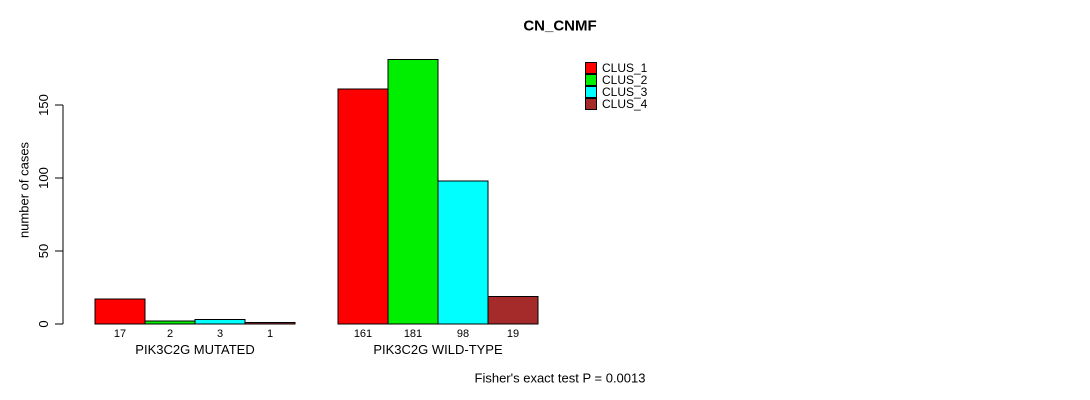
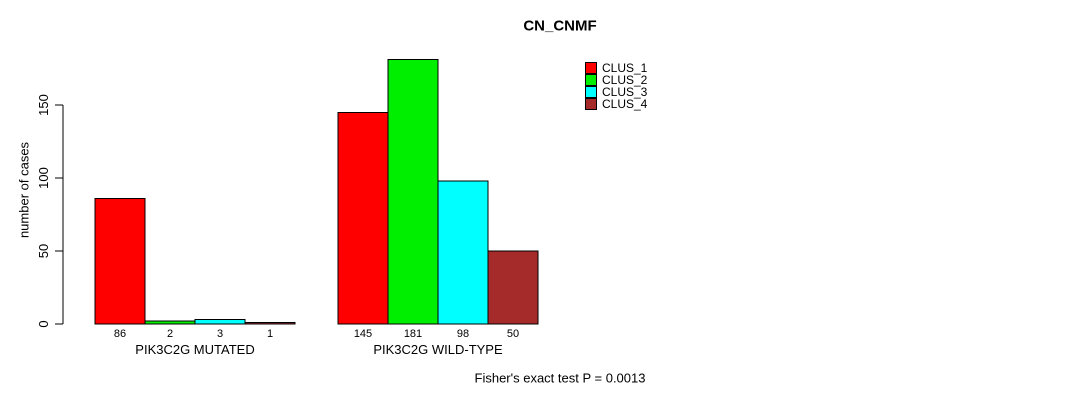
CLUS_1/PIK3C2G MUTATED: 17 -> 86
CLUS_1/PIK3C2G WILD-TYPE: 161 -> 145
CLUS_4/PIK3C2G WILD-TYPE: 19 -> 50
